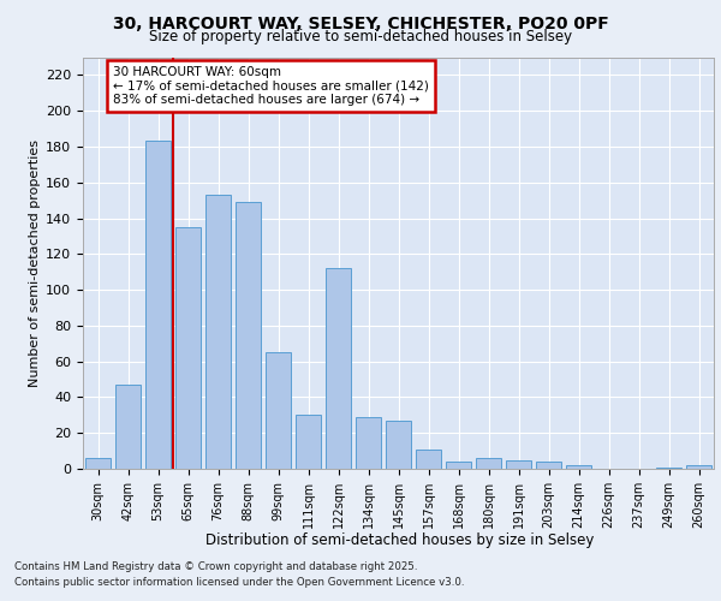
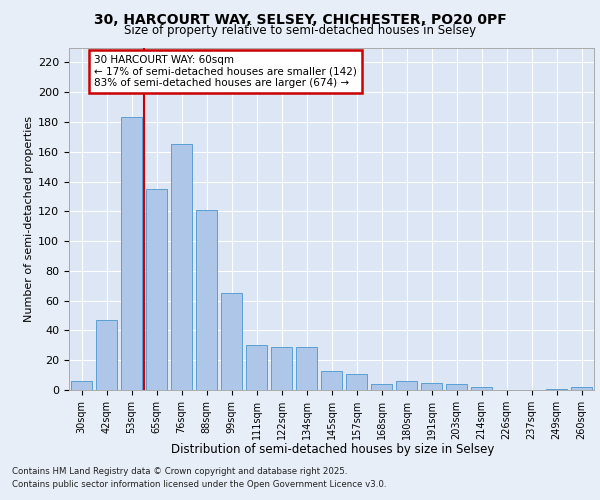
76sqm: 153 -> 165
88sqm: 149 -> 121
122sqm: 112 -> 29
145sqm: 27 -> 13
